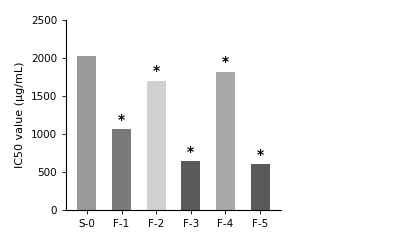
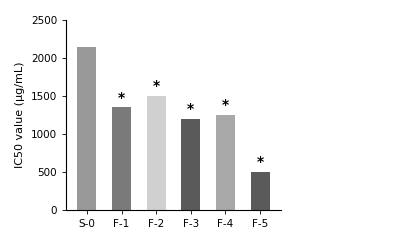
S-0: 2020 -> 2150
F-1: 1060 -> 1350
F-2: 1700 -> 1500
F-3: 640 -> 1200
F-4: 1820 -> 1250
F-5: 600 -> 500
